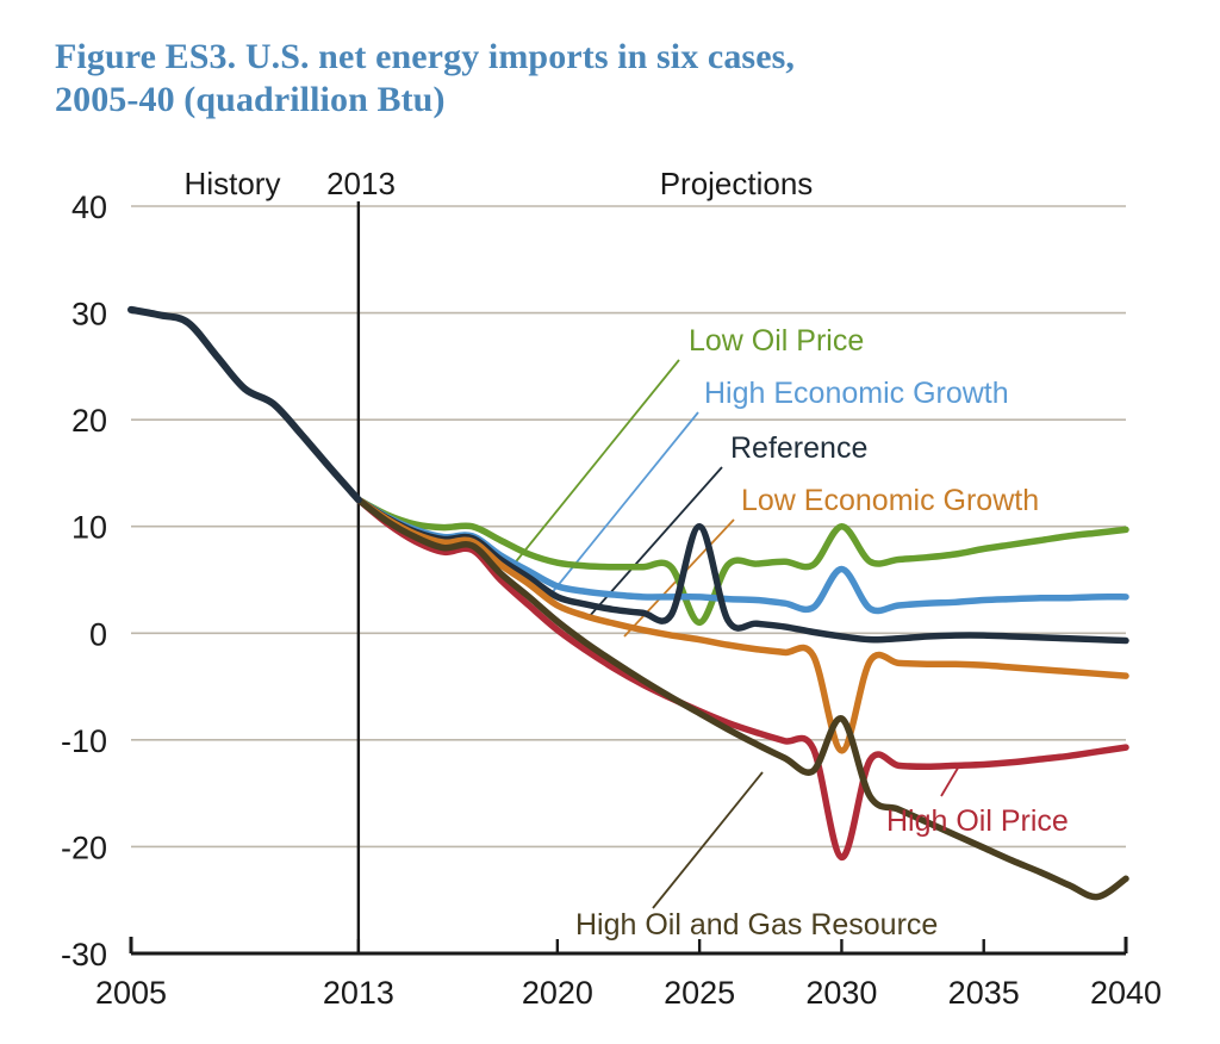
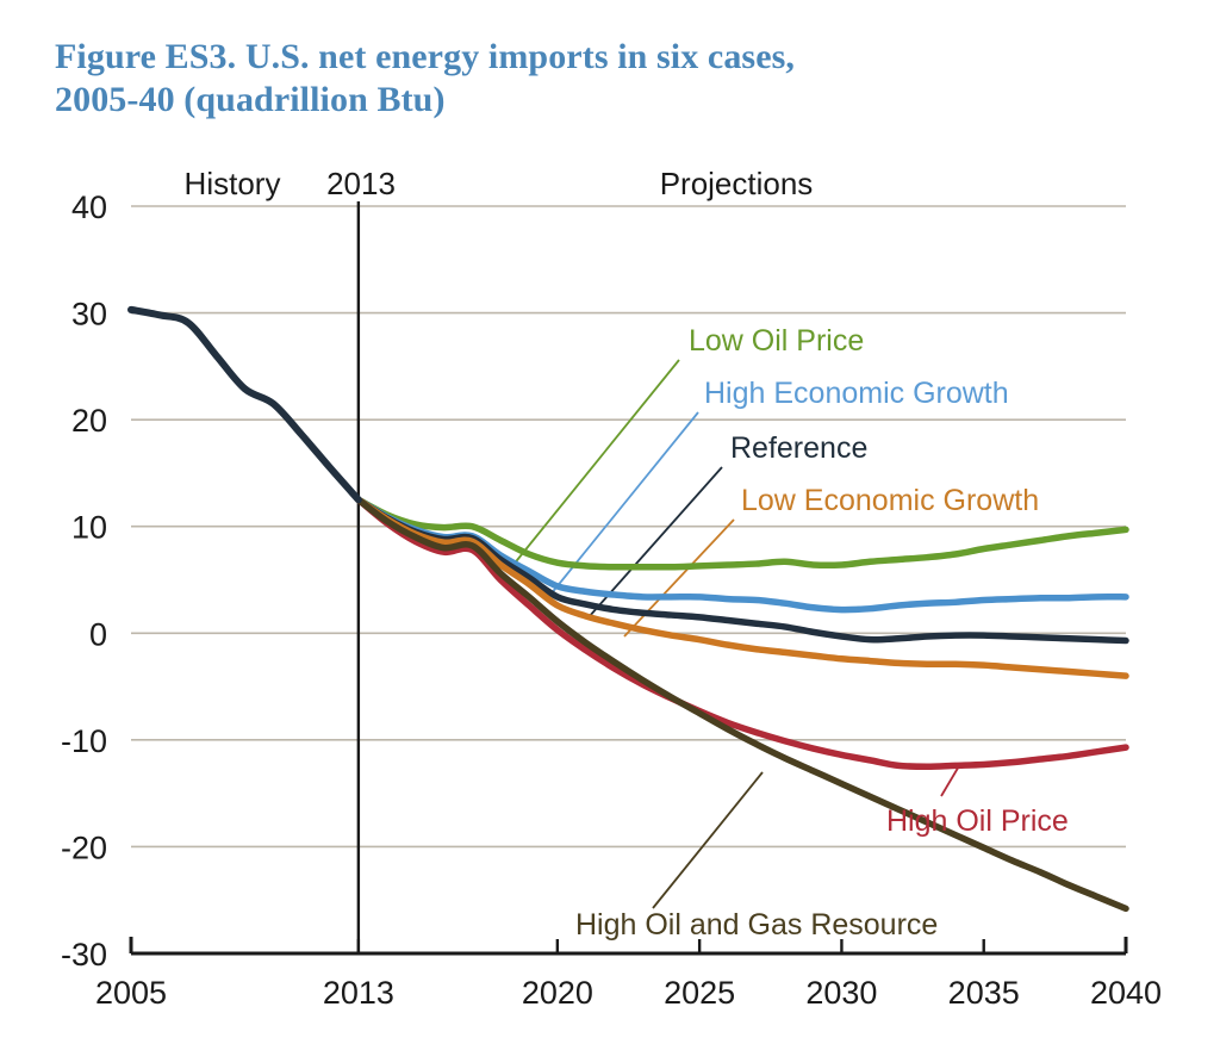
Low Oil Price/2025: 1 -> 6
Reference/2025: 10 -> 2
Low Oil Price/2030: 10 -> 6
High Economic Growth/2030: 6 -> 2
Low Economic Growth/2030: -11 -> -2
High Oil Price/2030: -21 -> -11
High Oil and Gas Resource/2030: -8 -> -14
High Oil and Gas Resource/2040: -23 -> -26
